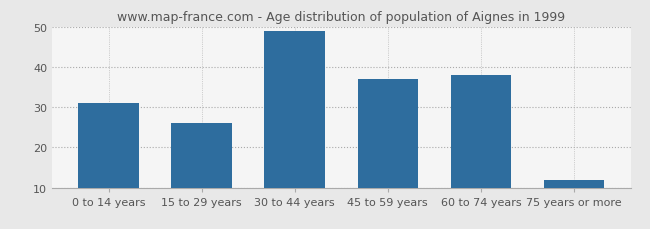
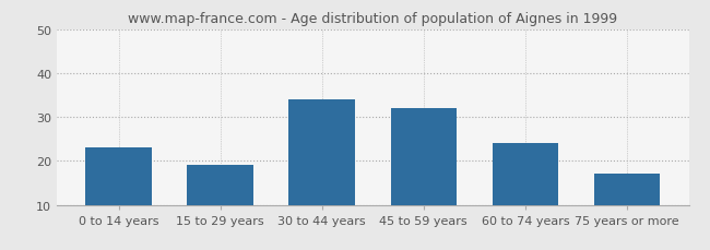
0 to 14 years: 31 -> 23
15 to 29 years: 26 -> 19
30 to 44 years: 49 -> 34
45 to 59 years: 37 -> 32
60 to 74 years: 38 -> 24
75 years or more: 12 -> 17
